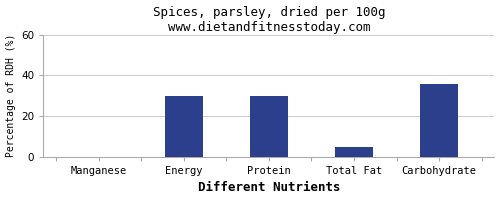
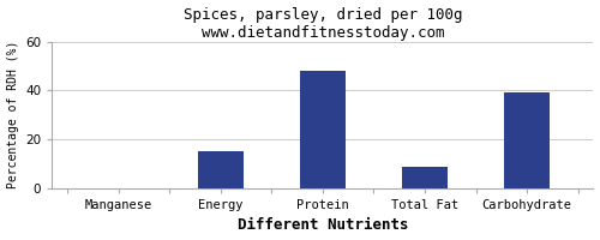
Energy: 30 -> 15
Protein: 30 -> 48
Total Fat: 5 -> 9
Carbohydrate: 36 -> 39
